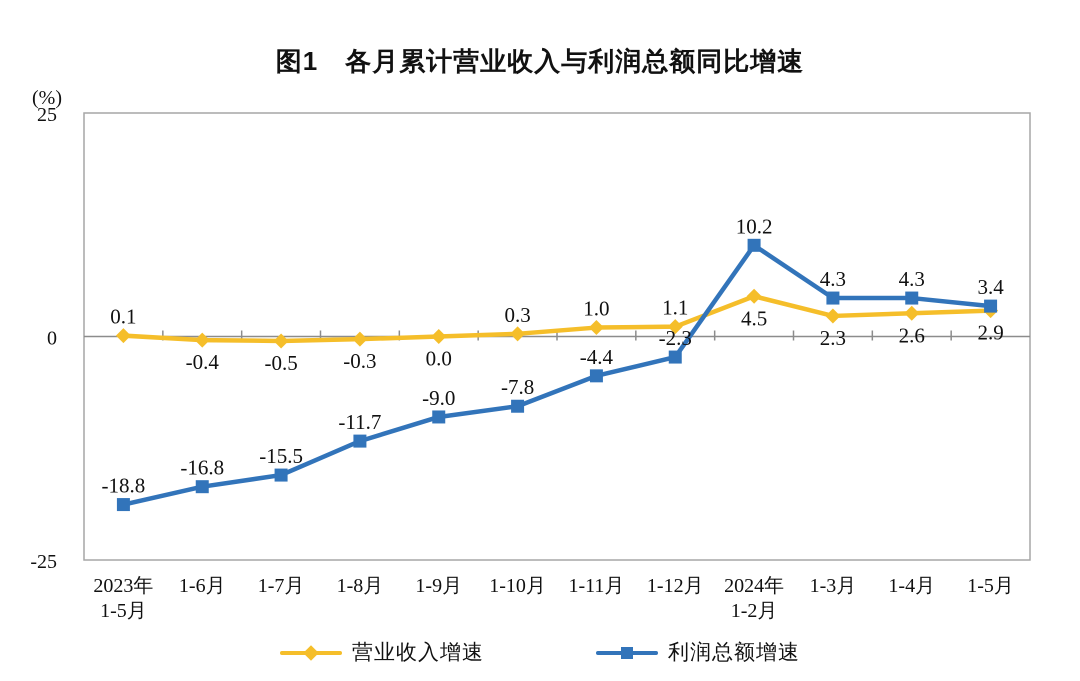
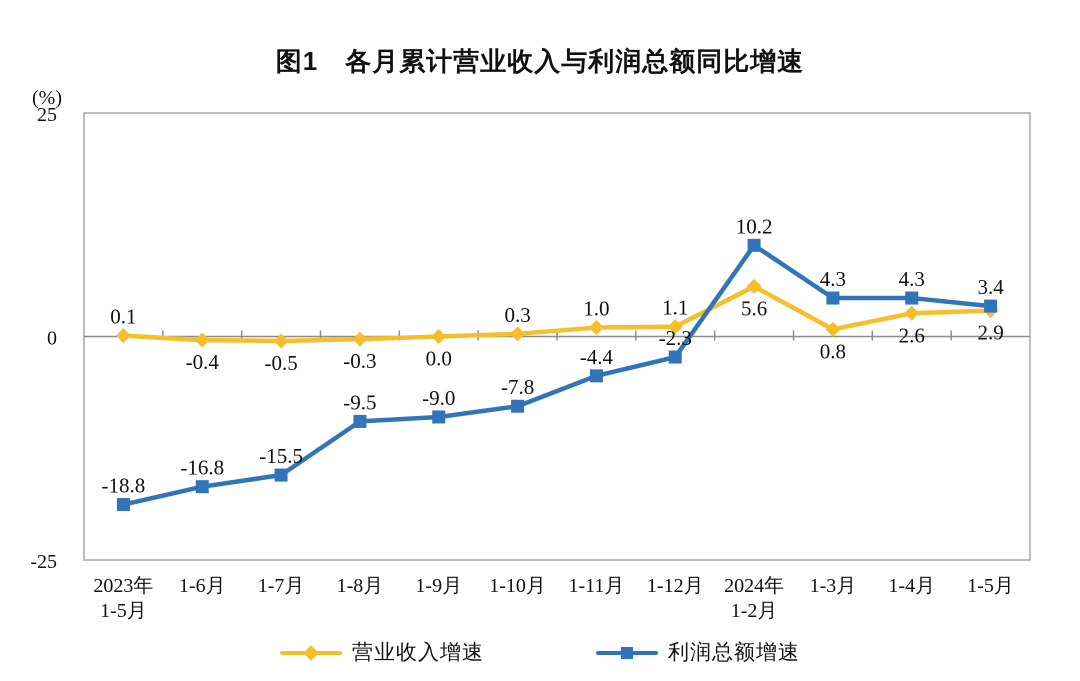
利润总额增速/1-8月: -11.7 -> -9.5
营业收入增速/2024年 1-2月: 4.5 -> 5.6
营业收入增速/1-3月: 2.3 -> 0.8
